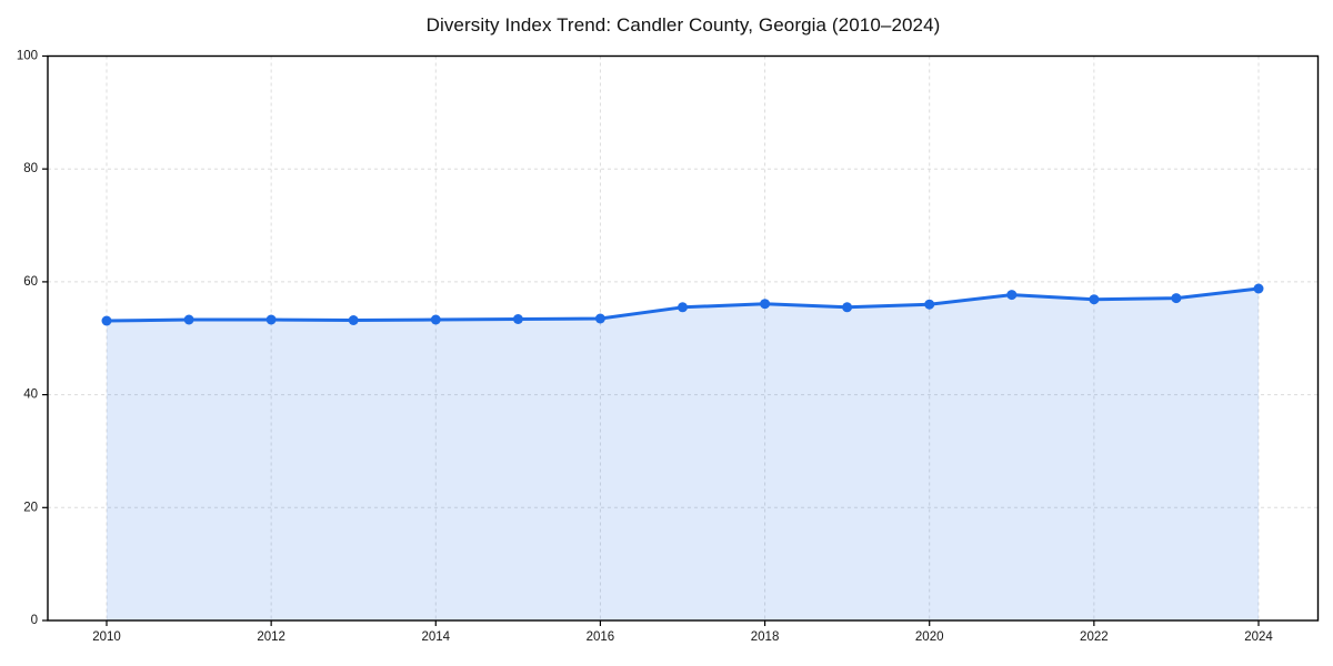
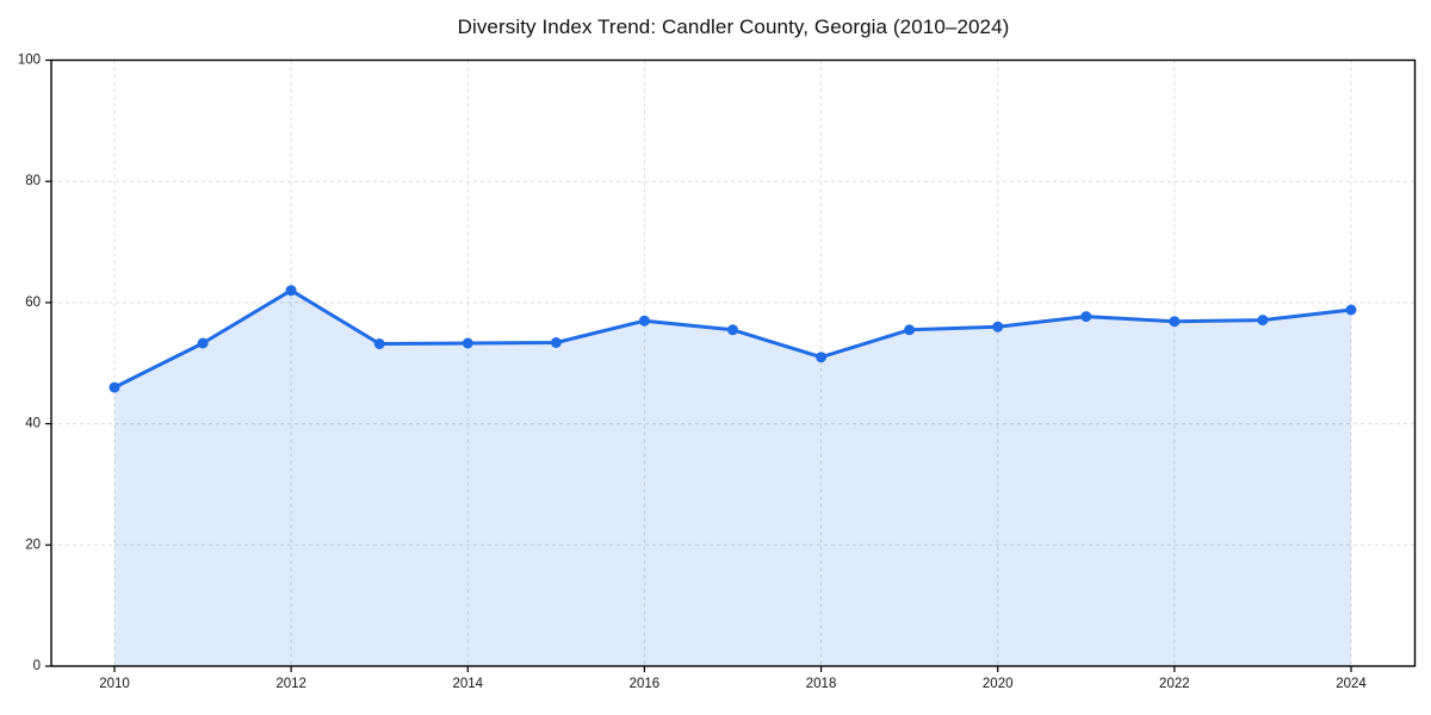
2010: 53 -> 46
2012: 53 -> 62
2016: 54 -> 57
2018: 56 -> 51
